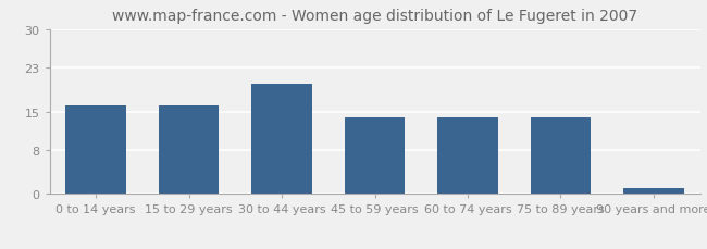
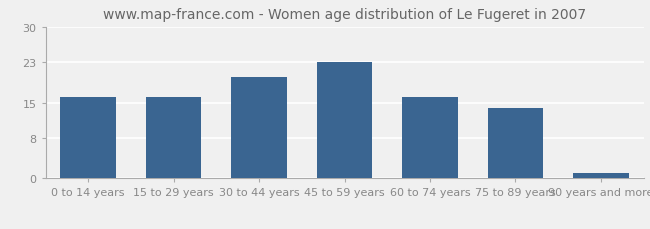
45 to 59 years: 14 -> 23
60 to 74 years: 14 -> 16
